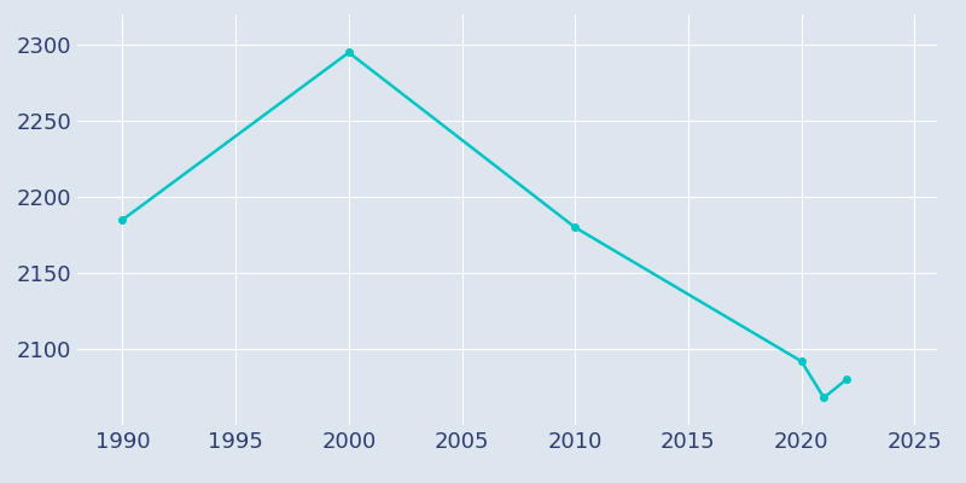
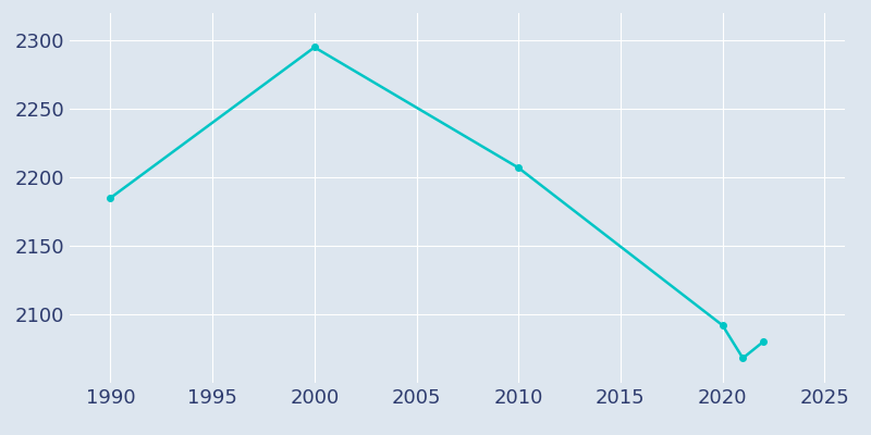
2010: 2180 -> 2207
